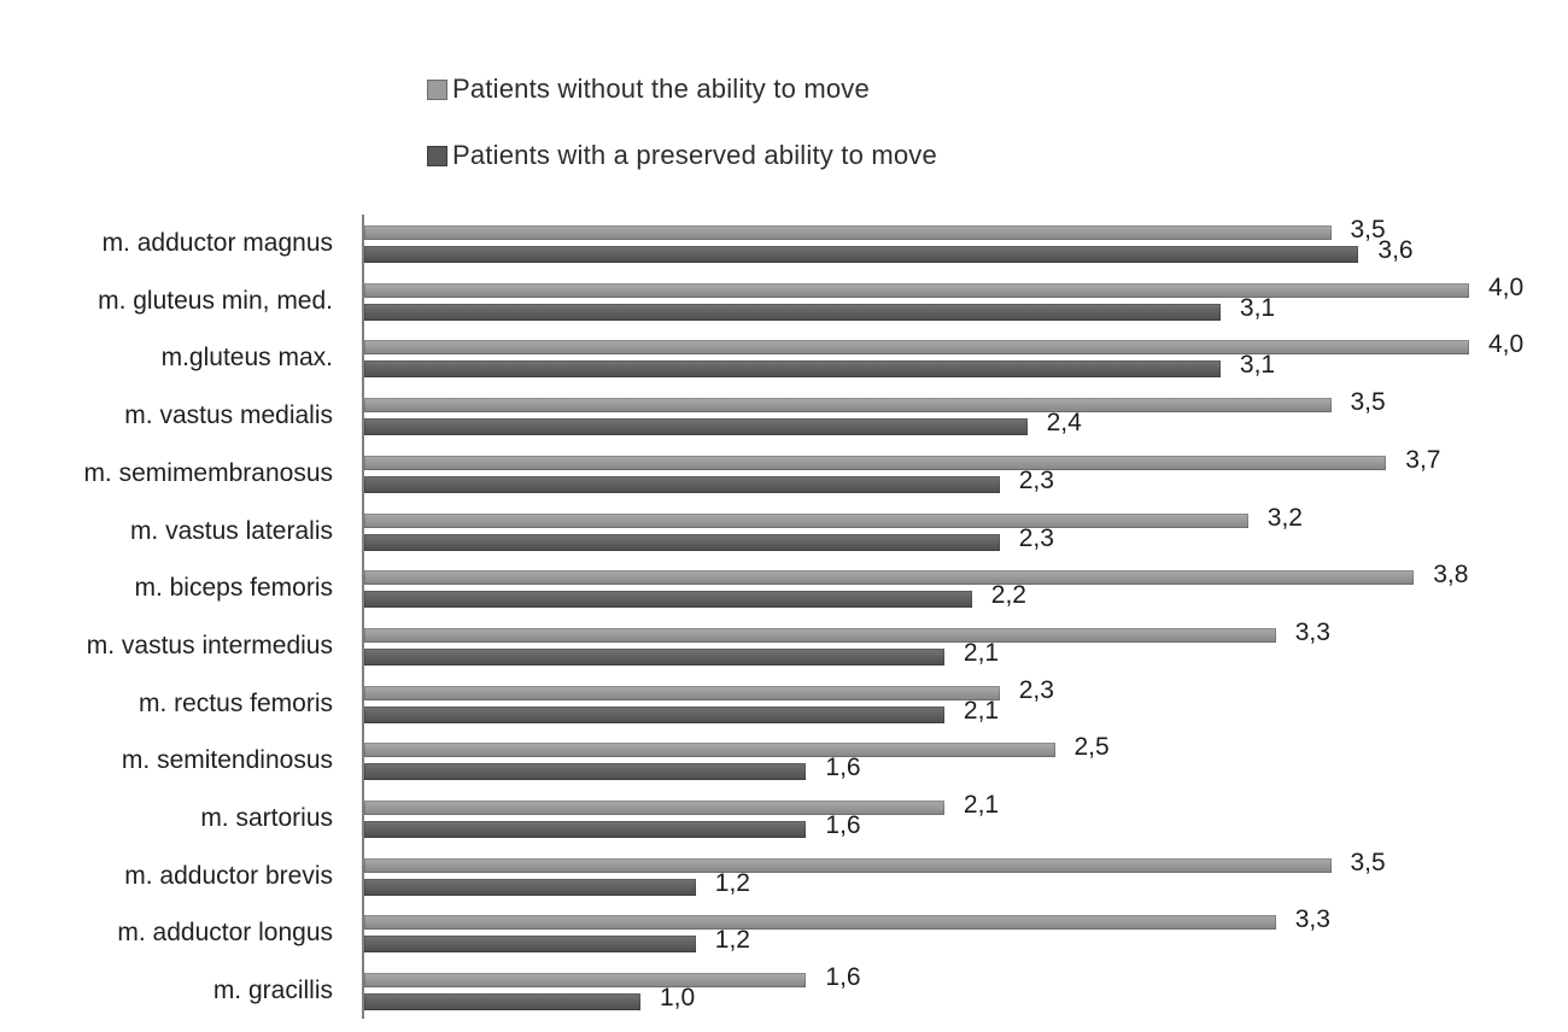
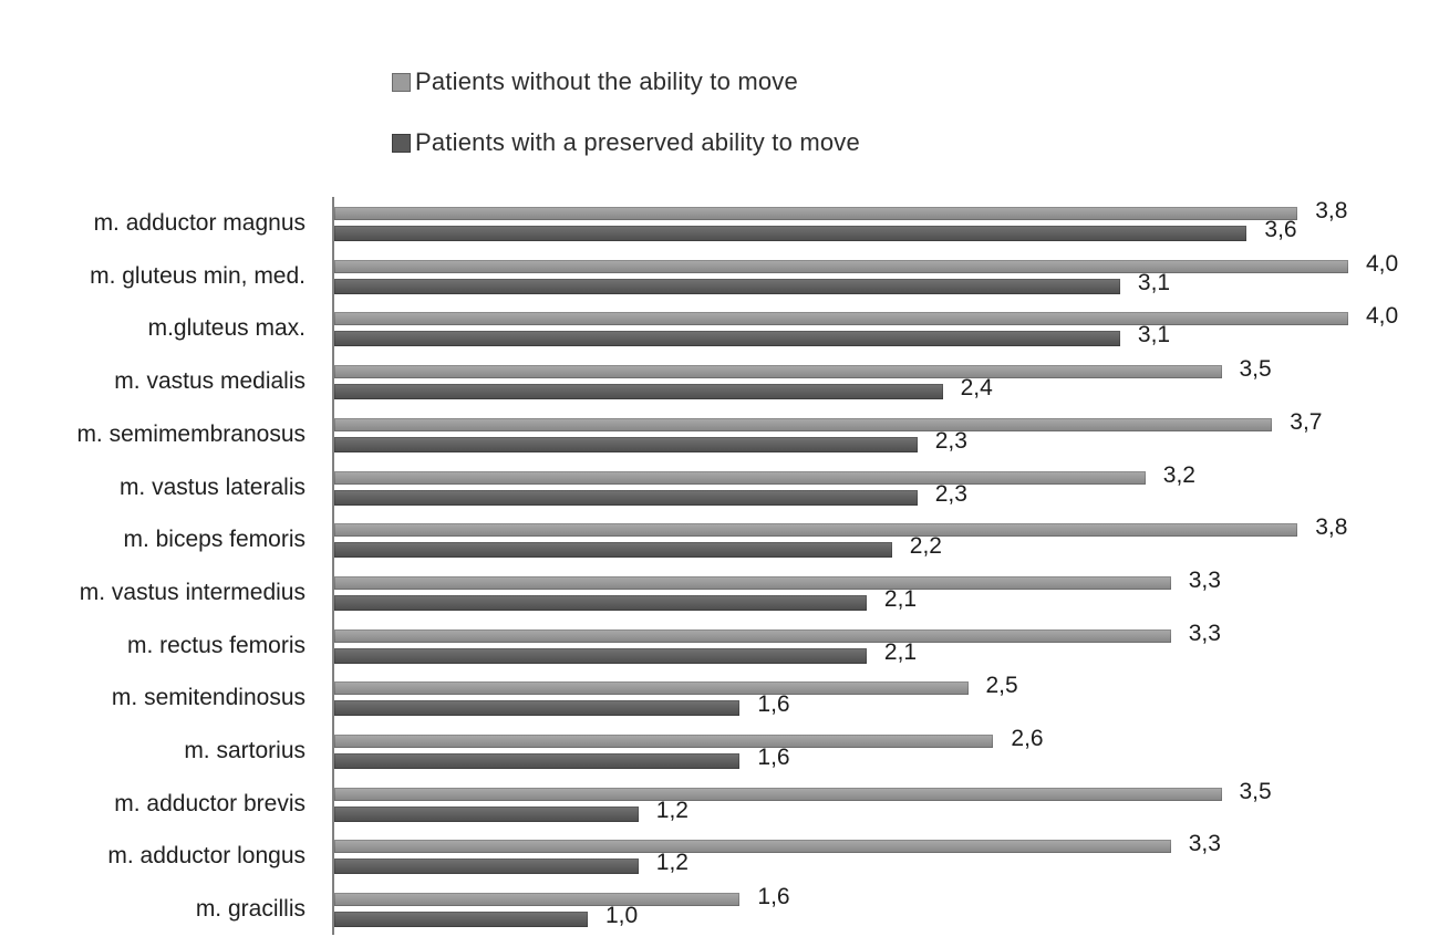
Patients without the ability to move/m. adductor magnus: 3,5 -> 3,8
Patients without the ability to move/m. rectus femoris: 2,3 -> 3,3
Patients without the ability to move/m. sartorius: 2,1 -> 2,6
